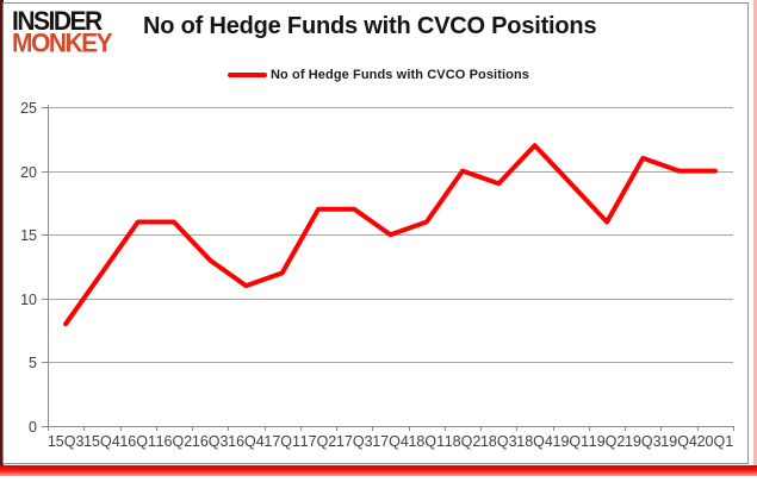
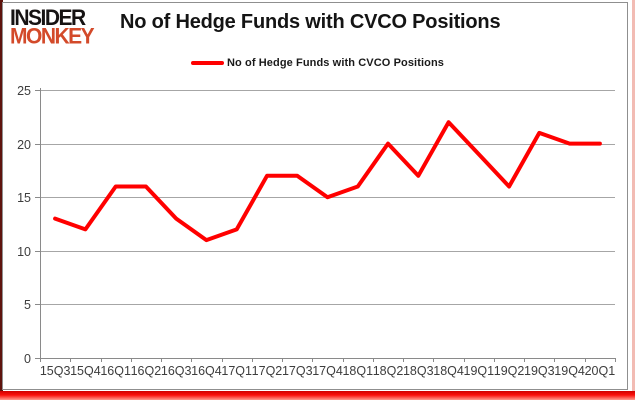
15Q3: 8 -> 13
18Q3: 19 -> 17
